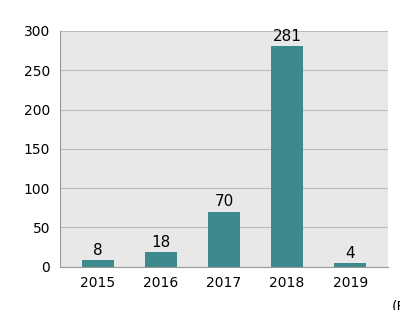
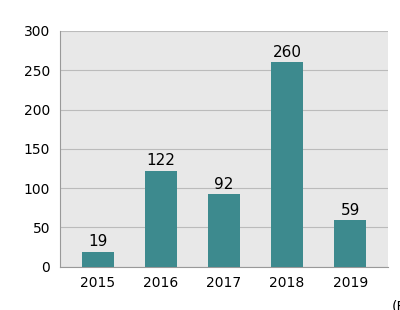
2015: 8 -> 19
2016: 18 -> 122
2017: 70 -> 92
2018: 281 -> 260
2019: 4 -> 59
